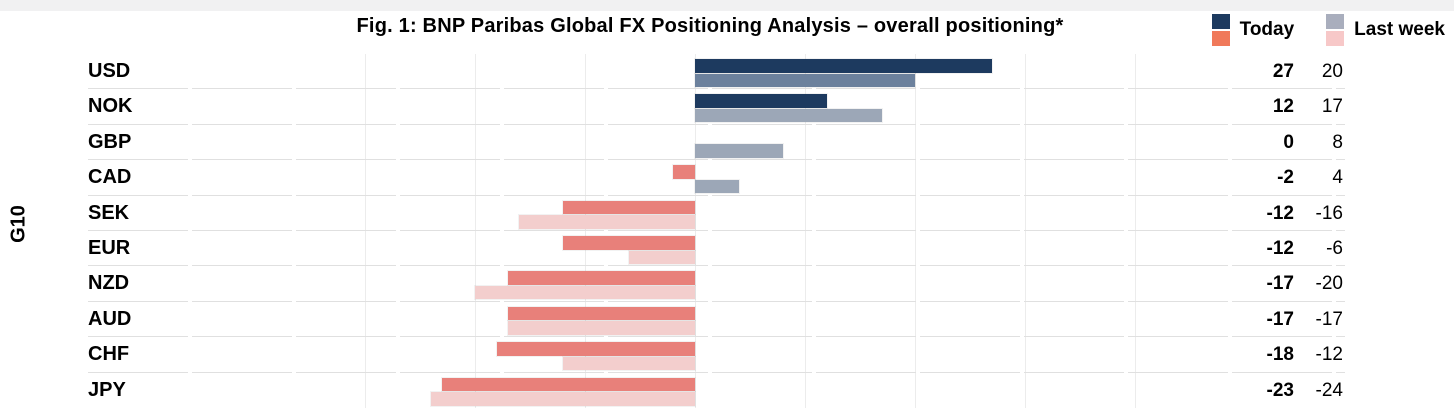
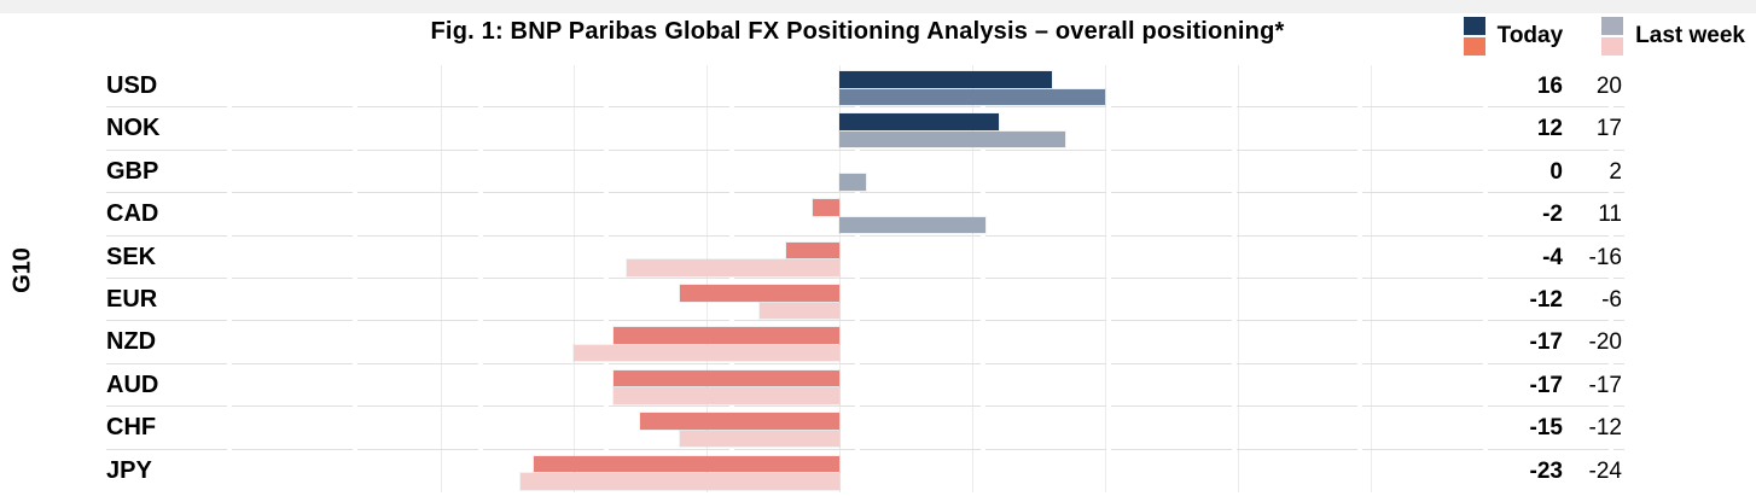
Today/USD: 27 -> 16
Last week/GBP: 8 -> 2
Last week/CAD: 4 -> 11
Today/SEK: -12 -> -4
Today/CHF: -18 -> -15
